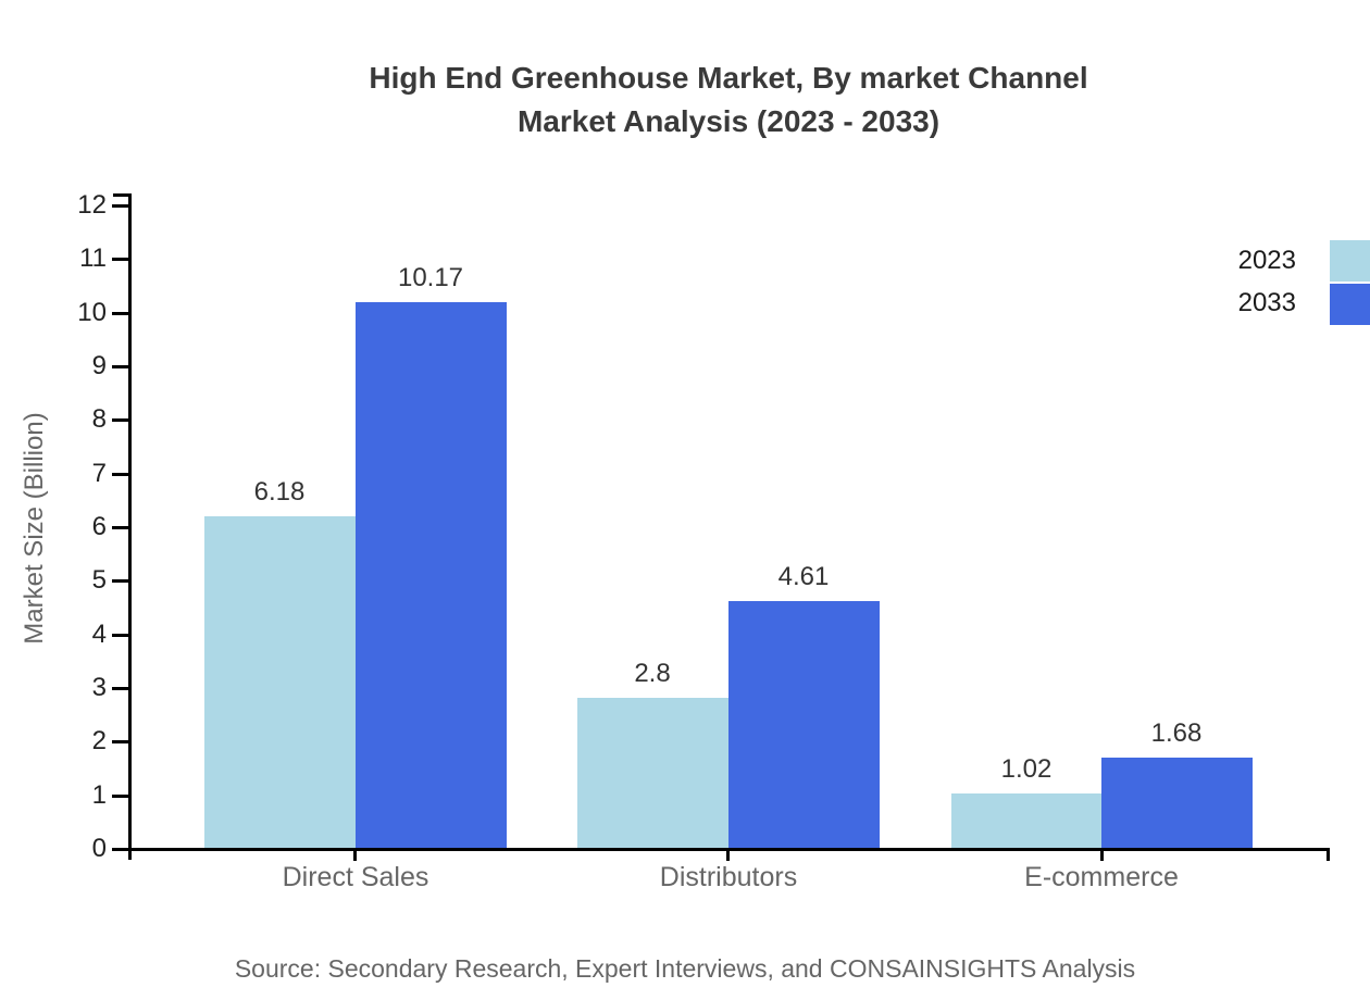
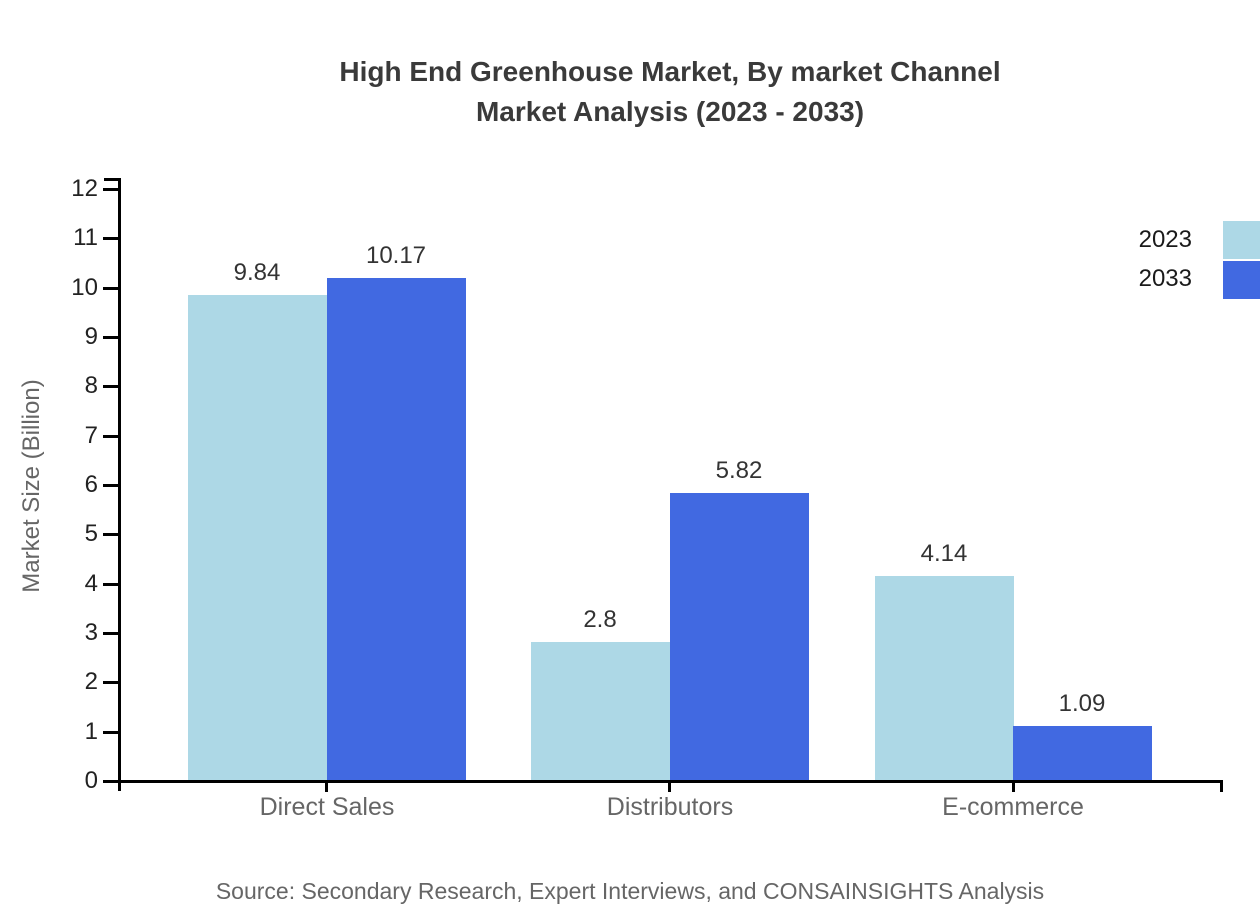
2023/Direct Sales: 6.18 -> 9.84
2033/Distributors: 4.61 -> 5.82
2023/E-commerce: 1.02 -> 4.14
2033/E-commerce: 1.68 -> 1.09
